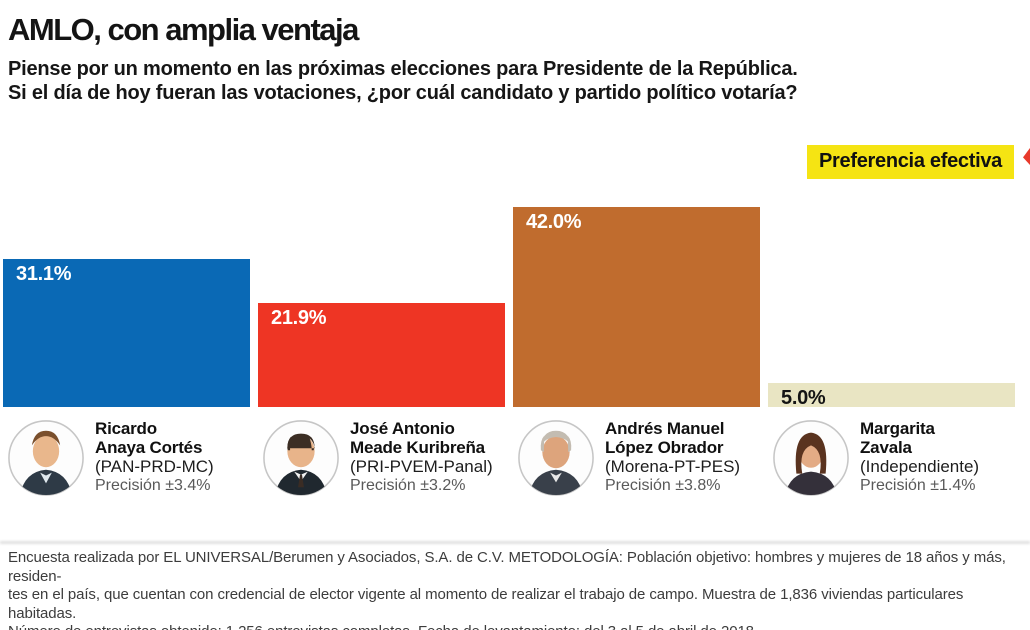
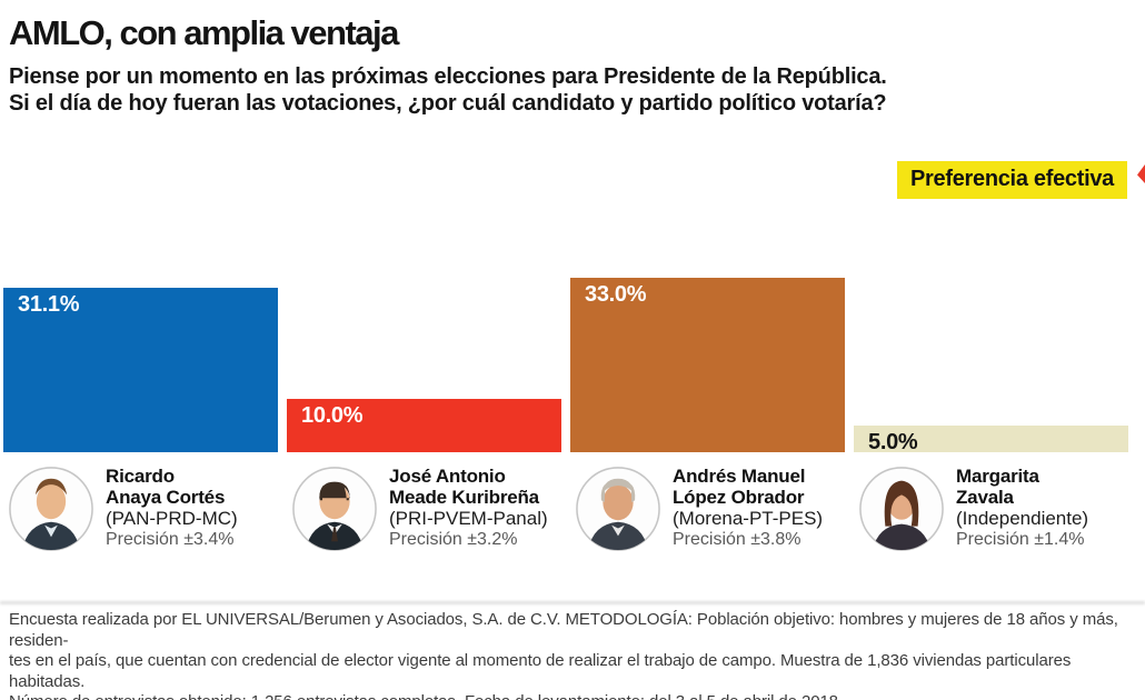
José Antonio Meade Kuribreña (PRI-PVEM-Panal): 21.9% -> 10.0%
Andrés Manuel López Obrador (Morena-PT-PES): 42.0% -> 33.0%
